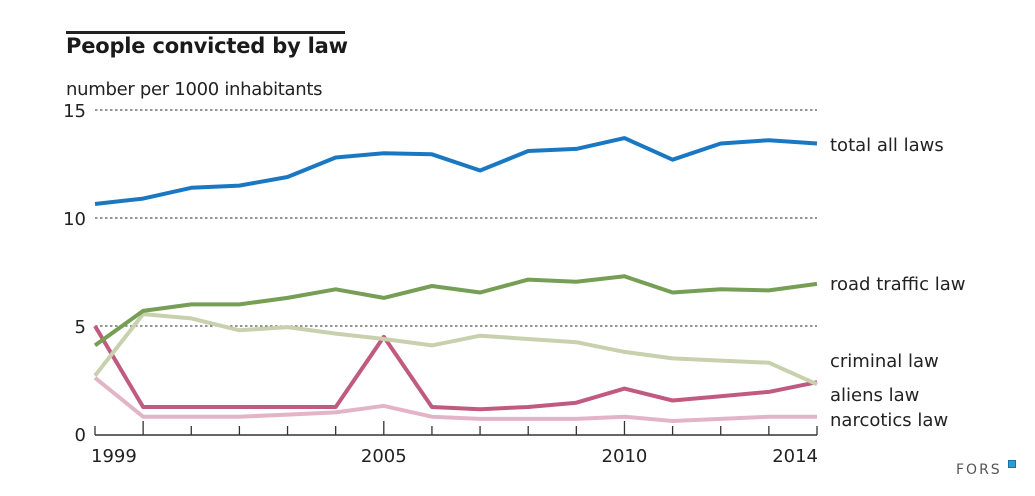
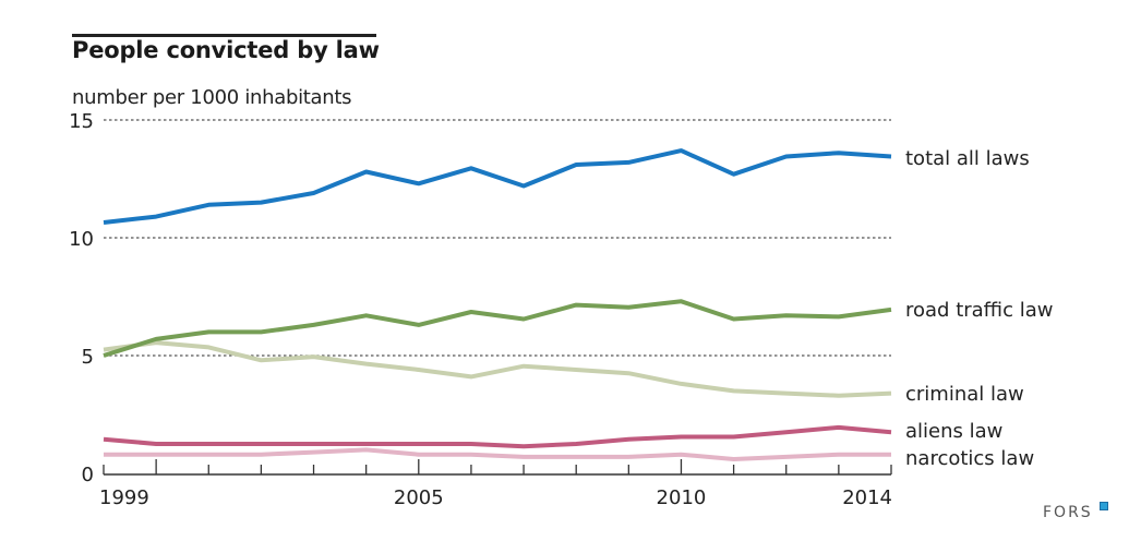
road traffic law/1999: 4.1 -> 5.0
criminal law/1999: 2.7 -> 5.2
aliens law/1999: 5.0 -> 1.4
narcotics law/1999: 2.6 -> 0.8
total all laws/2005: 13.0 -> 12.3
aliens law/2005: 4.5 -> 1.2
narcotics law/2005: 1.3 -> 0.8
aliens law/2010: 2.1 -> 1.6
criminal law/2014: 2.3 -> 3.4
aliens law/2014: 2.4 -> 1.8
